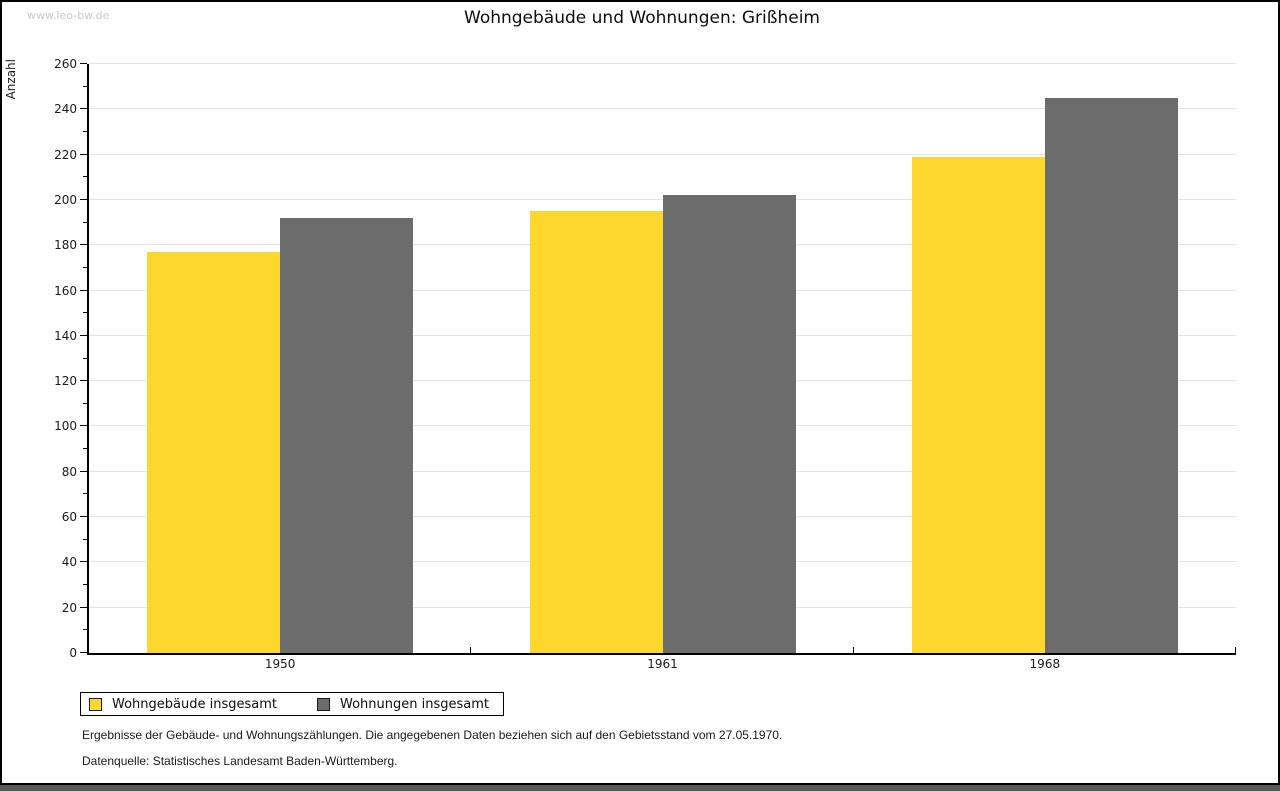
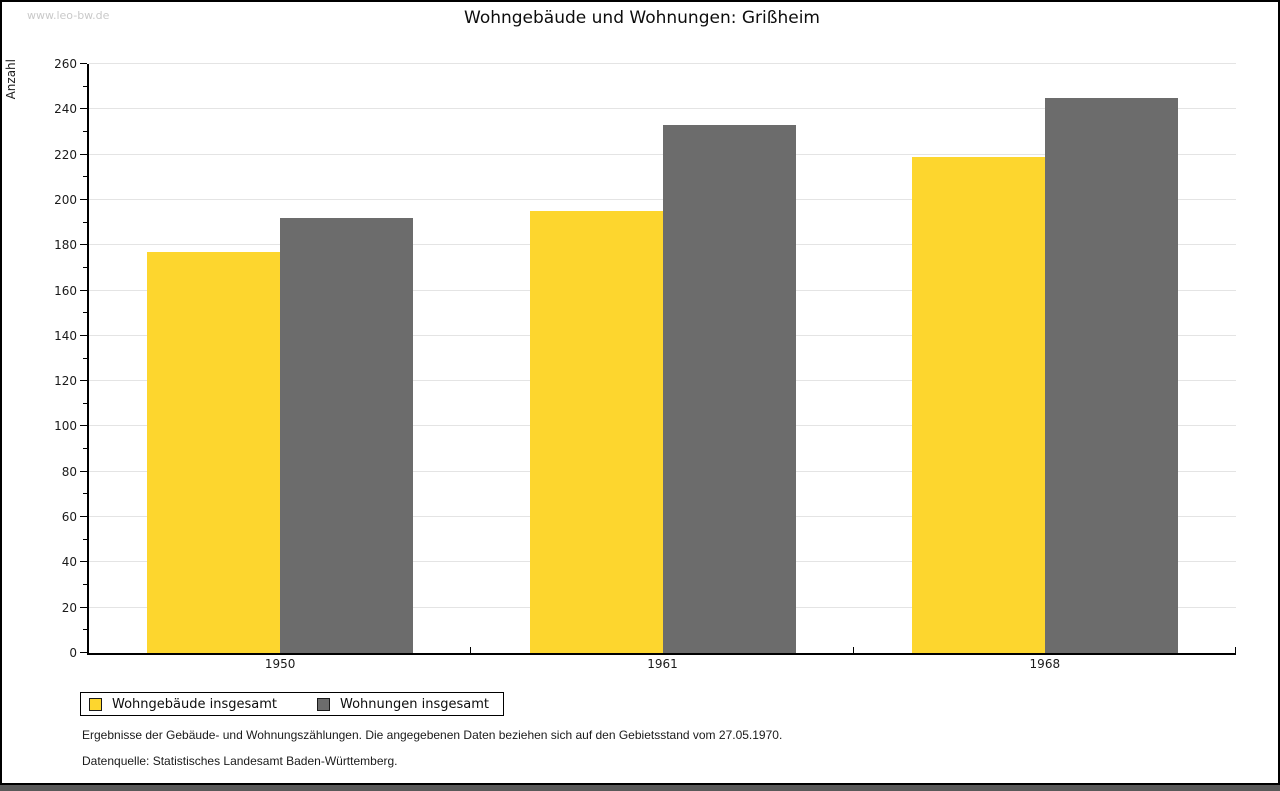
Wohnungen insgesamt/1961: 202 -> 233
